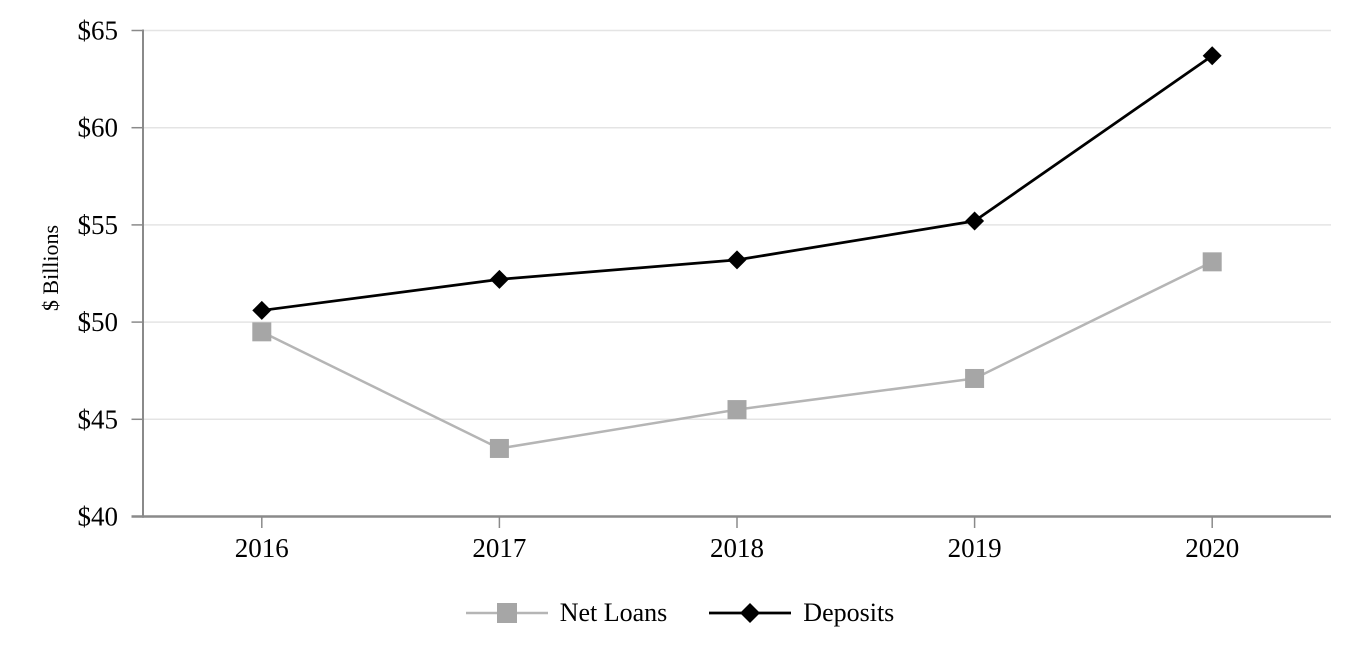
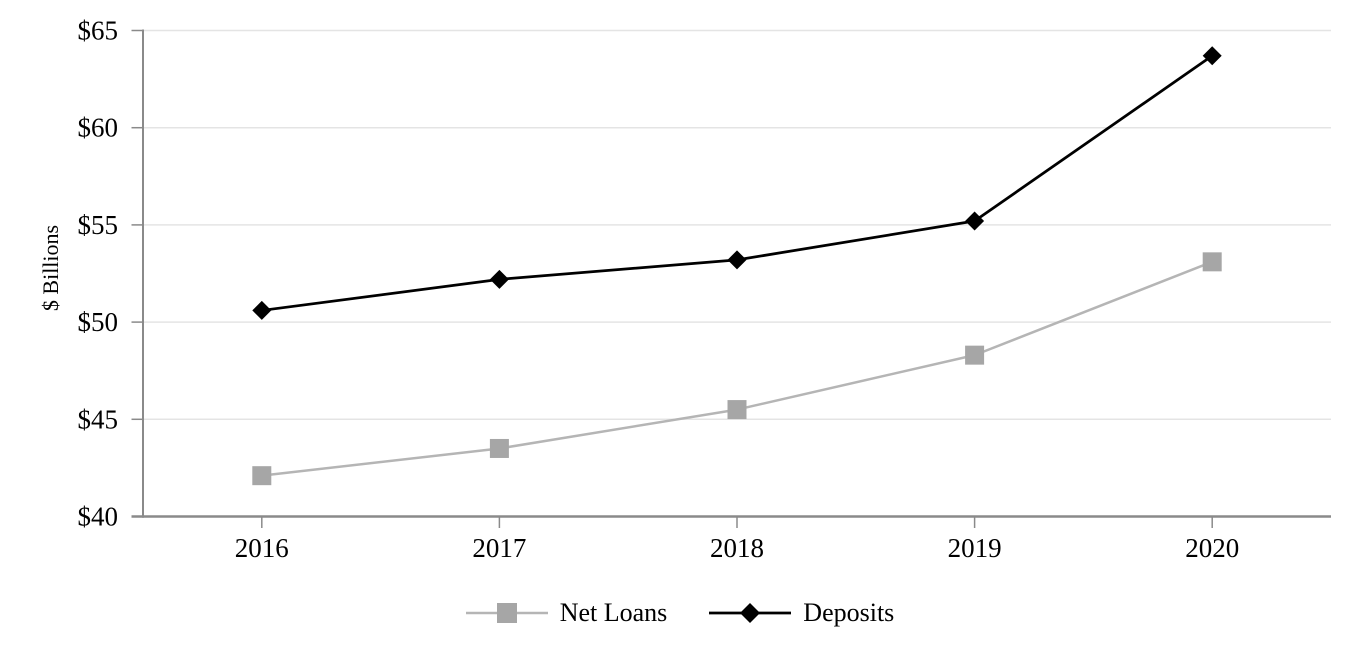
Net Loans/2016: $49.5 -> $42.1
Net Loans/2019: $47.1 -> $48.3
